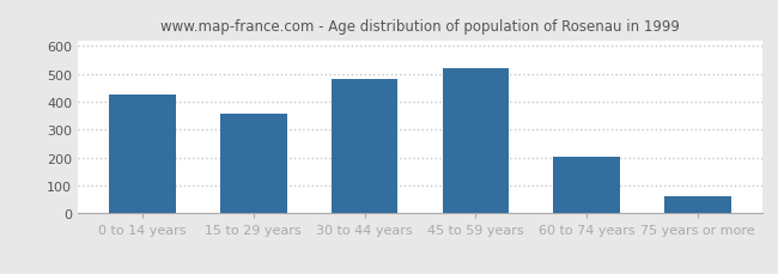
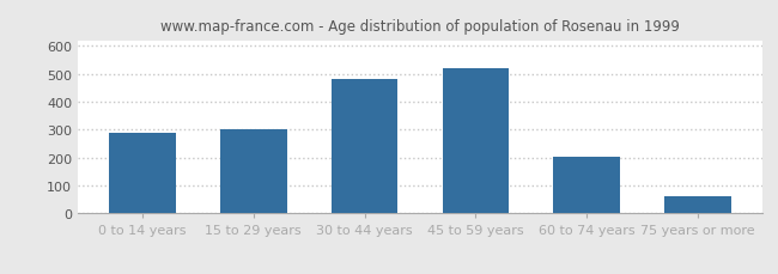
0 to 14 years: 425 -> 288
15 to 29 years: 355 -> 303
